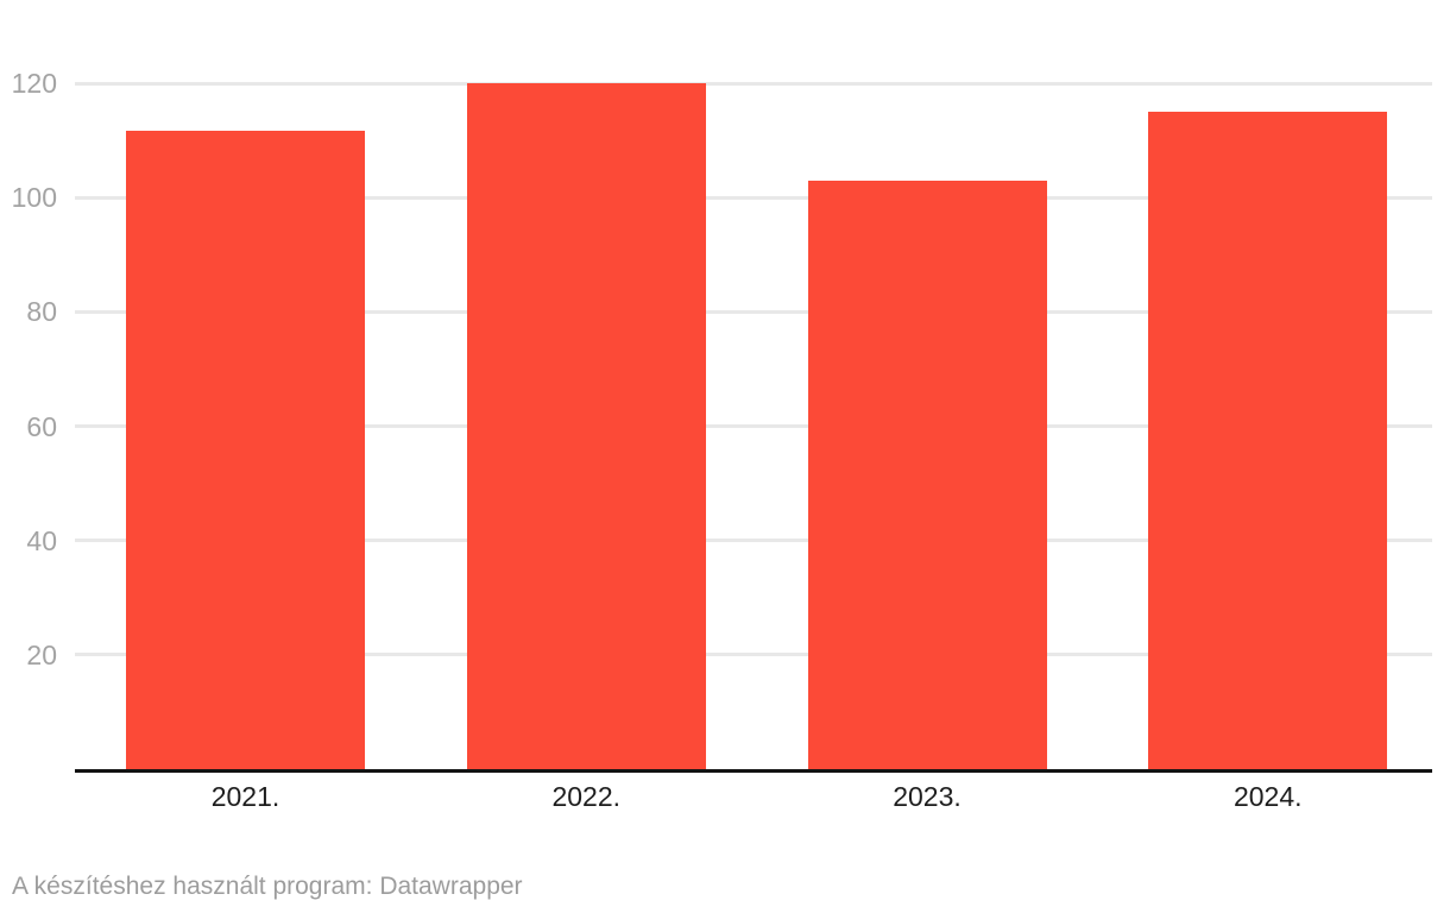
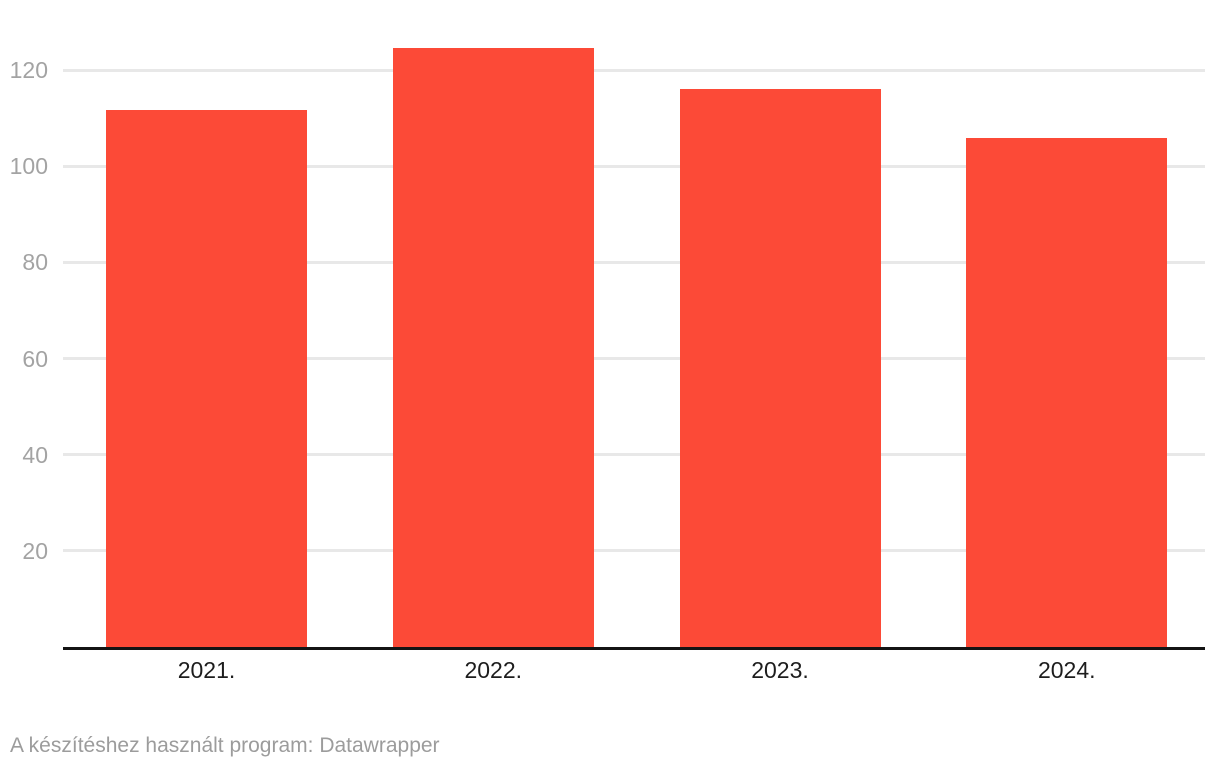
2022.: 120 -> 125
2023.: 103 -> 116
2024.: 115 -> 106
